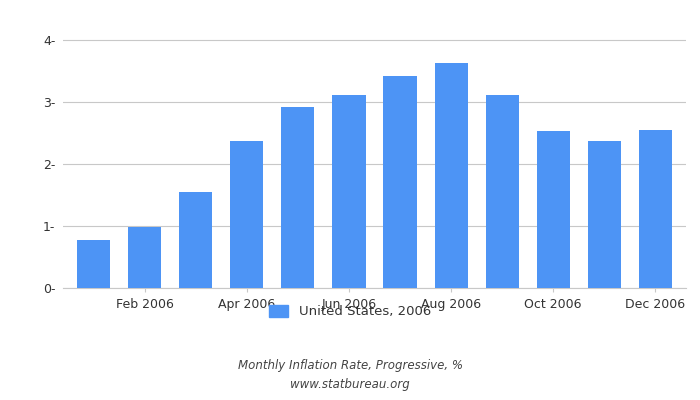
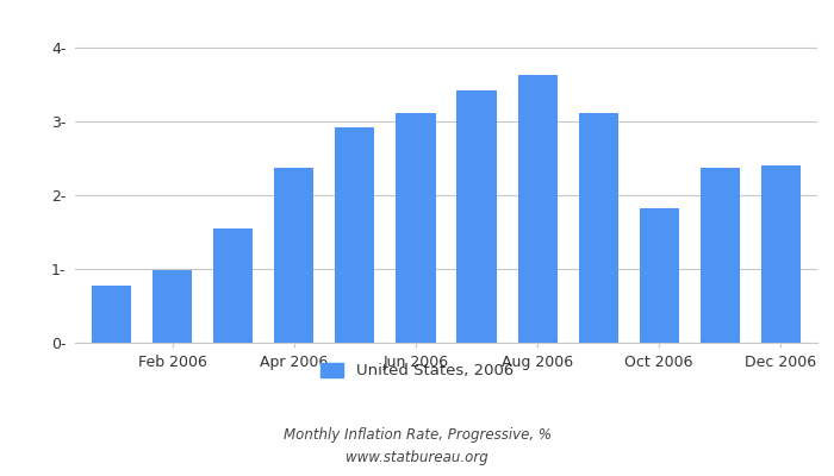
Oct 2006: 2.54- -> 1.82-
Dec 2006: 2.55- -> 2.40-
